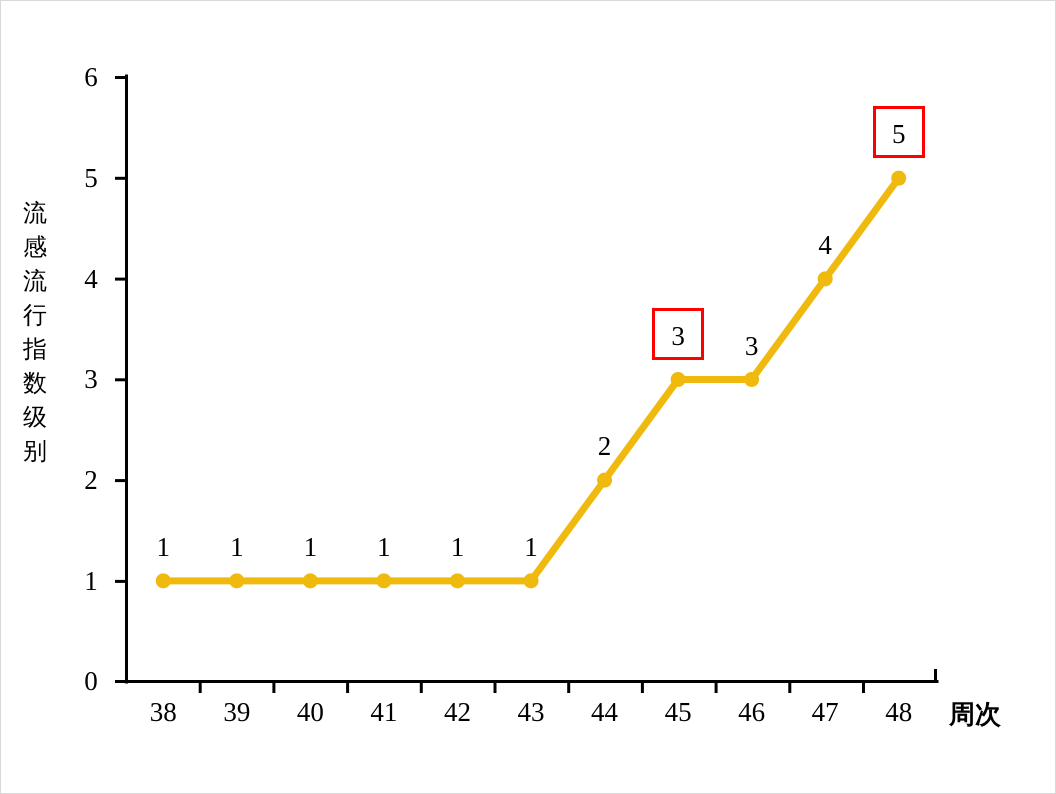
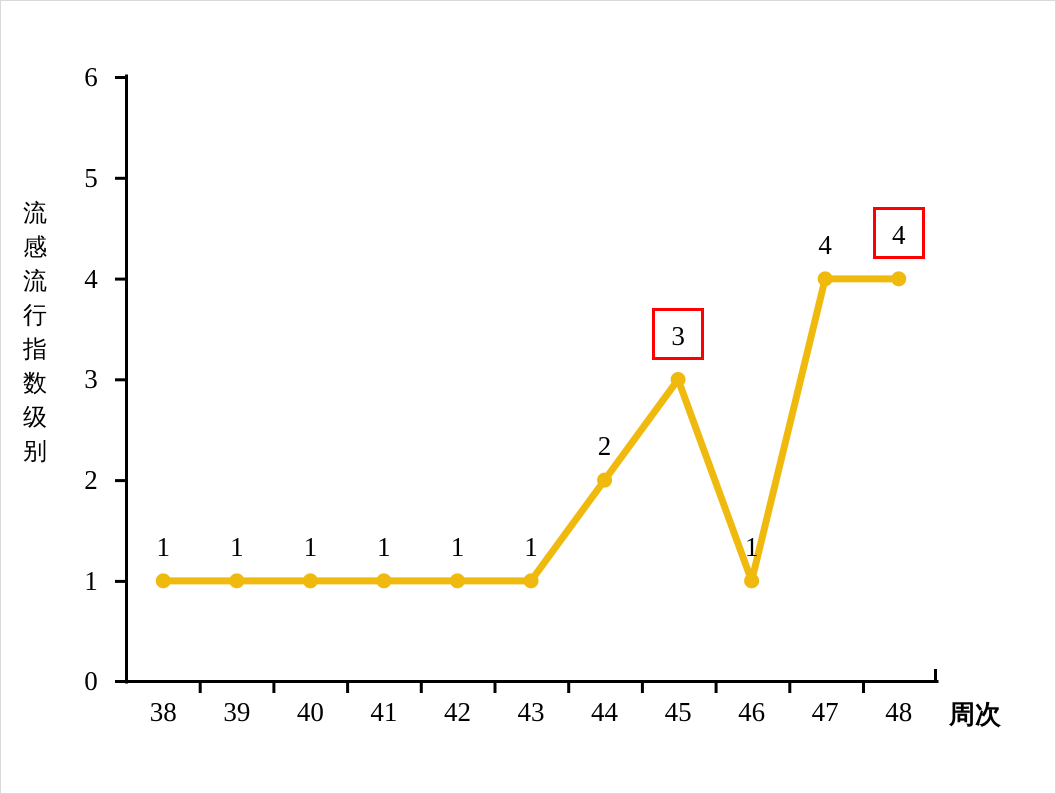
46: 3 -> 1
48: 5 -> 4
